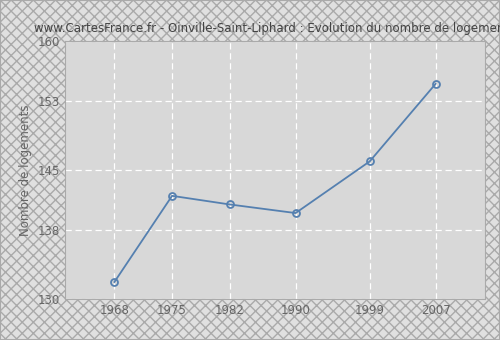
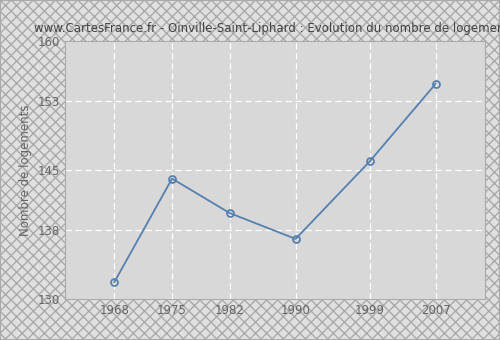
1975: 142 -> 144
1982: 141 -> 140
1990: 140 -> 137
